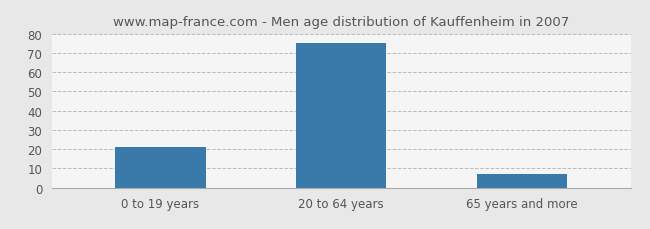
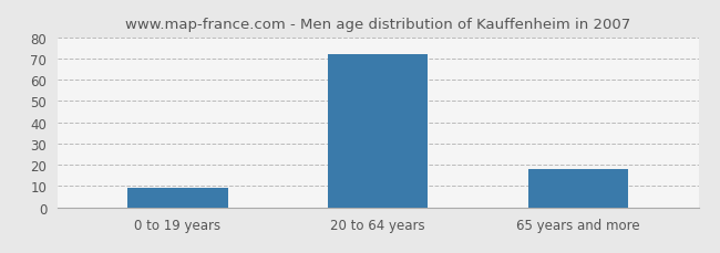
0 to 19 years: 21 -> 9
20 to 64 years: 75 -> 72
65 years and more: 7 -> 18
